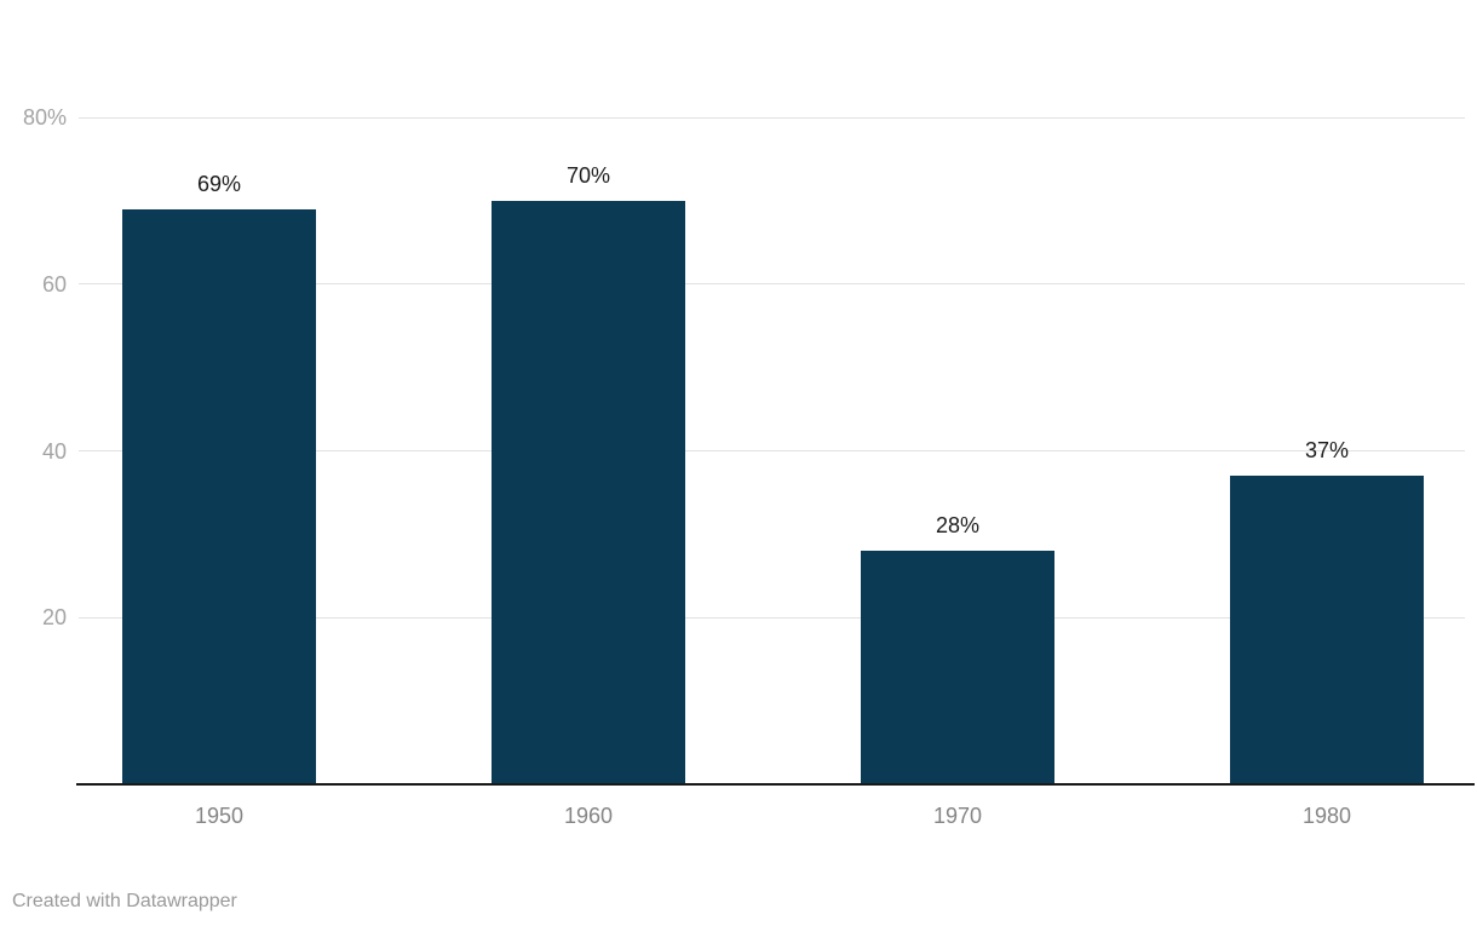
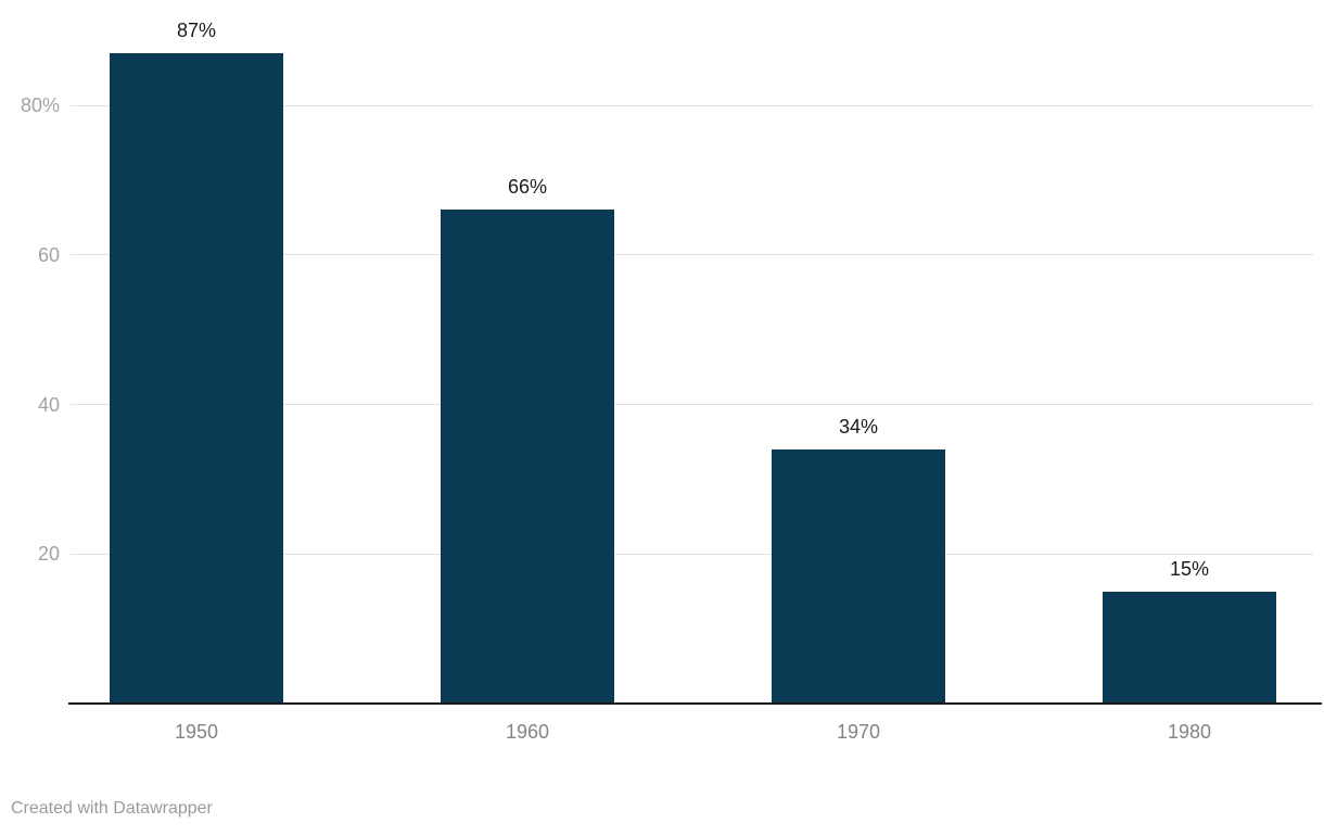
1950: 69% -> 87%
1960: 70% -> 66%
1970: 28% -> 34%
1980: 37% -> 15%
